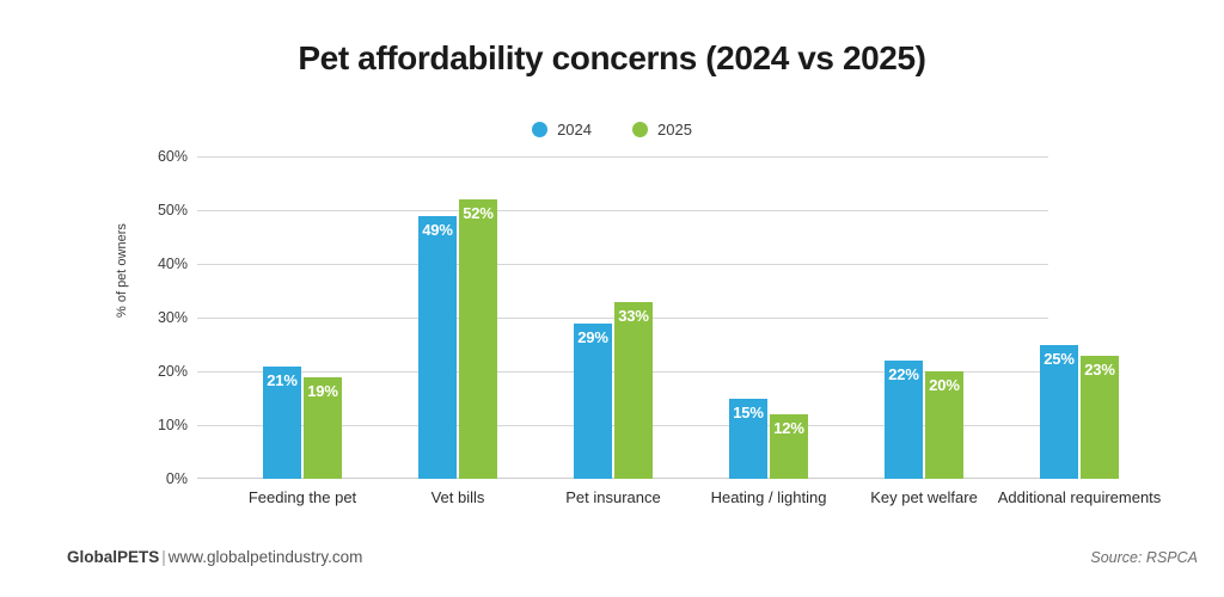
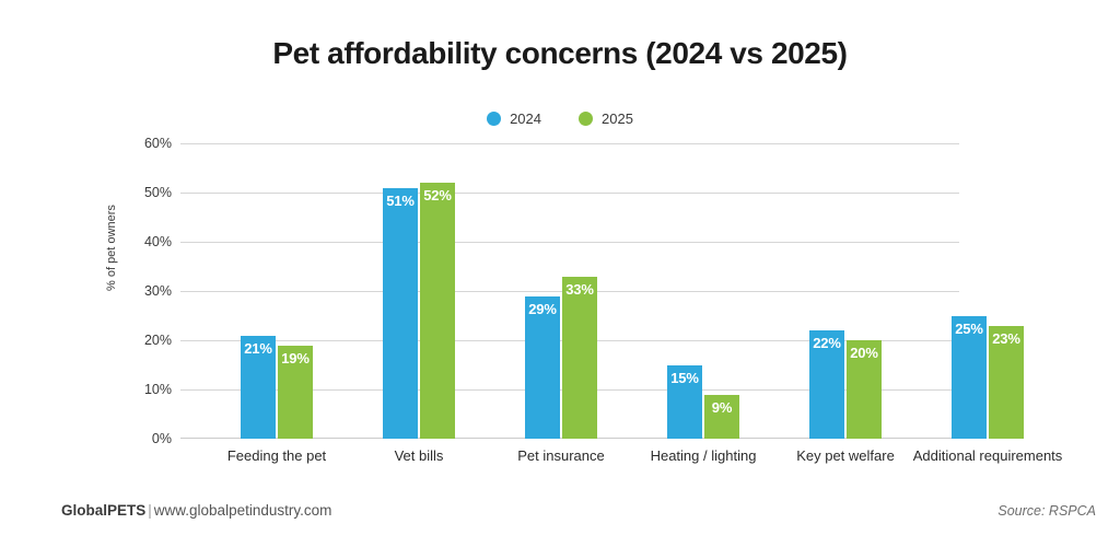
2024/Vet bills: 49% -> 51%
2025/Heating / lighting: 12% -> 9%
